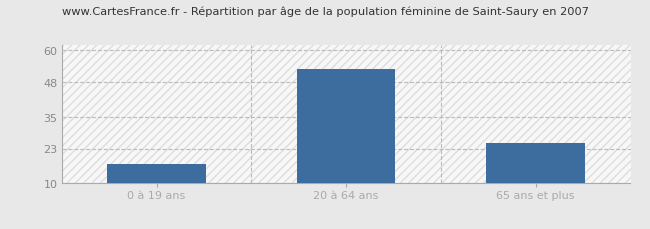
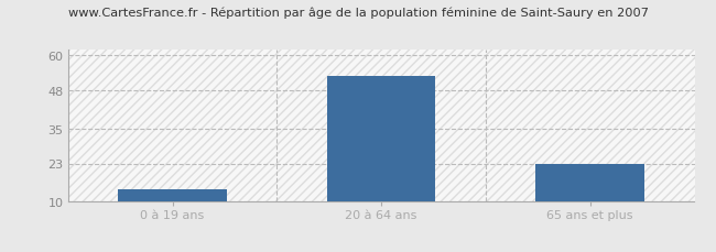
0 à 19 ans: 17 -> 14
65 ans et plus: 25 -> 23
